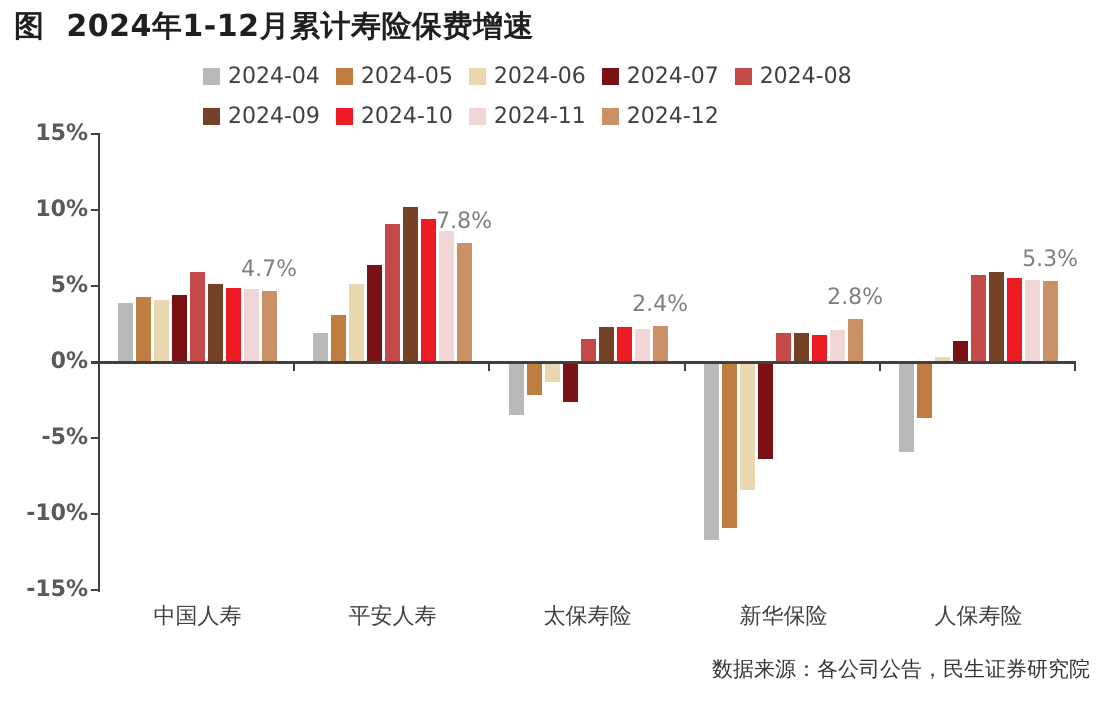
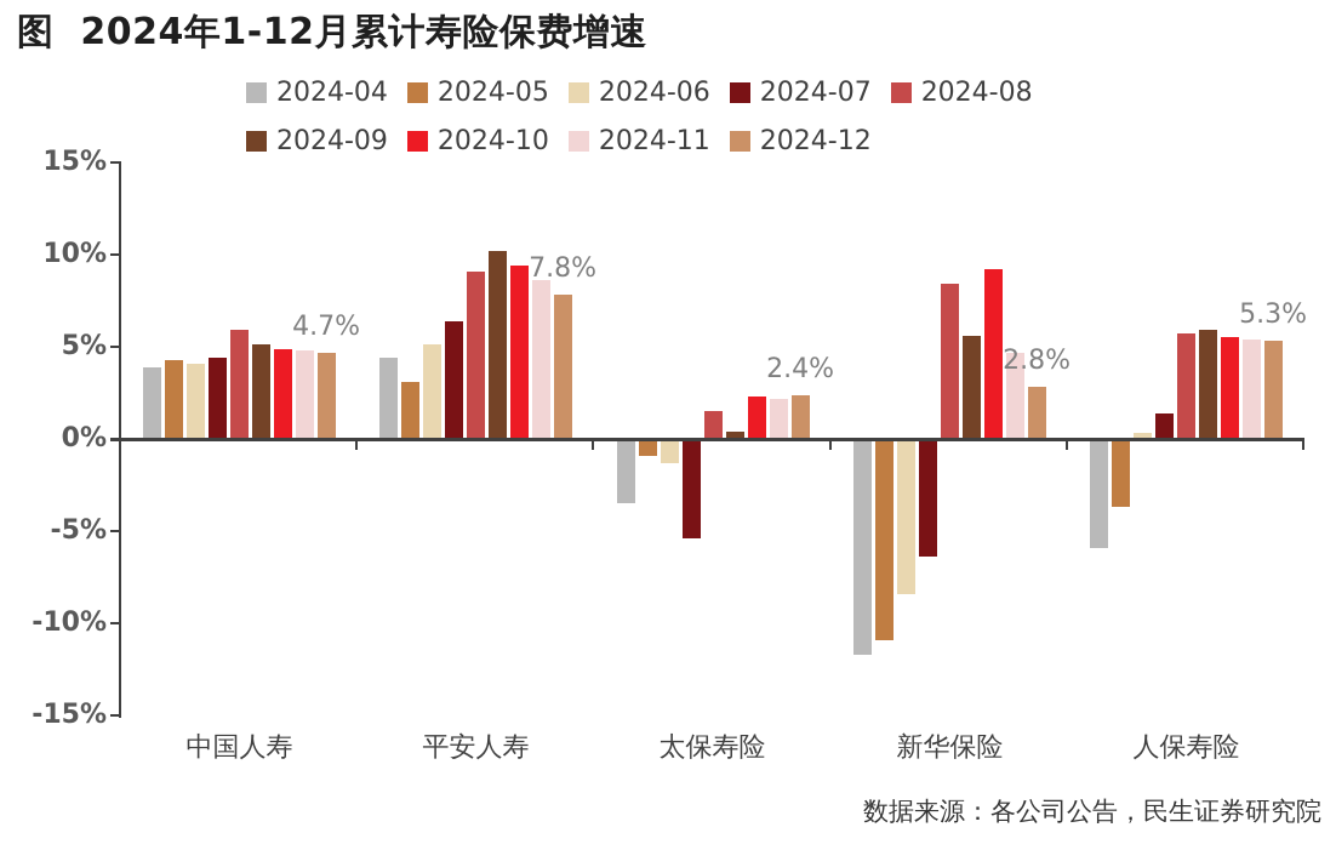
2024-04/平安人寿: 1.9% -> 4.4%
2024-05/太保寿险: -2.2% -> -0.9%
2024-07/太保寿险: -2.6% -> -5.4%
2024-09/太保寿险: 2.3% -> 0.4%
2024-08/新华保险: 1.9% -> 8.4%
2024-09/新华保险: 1.9% -> 5.6%
2024-10/新华保险: 1.8% -> 9.2%
2024-11/新华保险: 2.1% -> 4.7%
